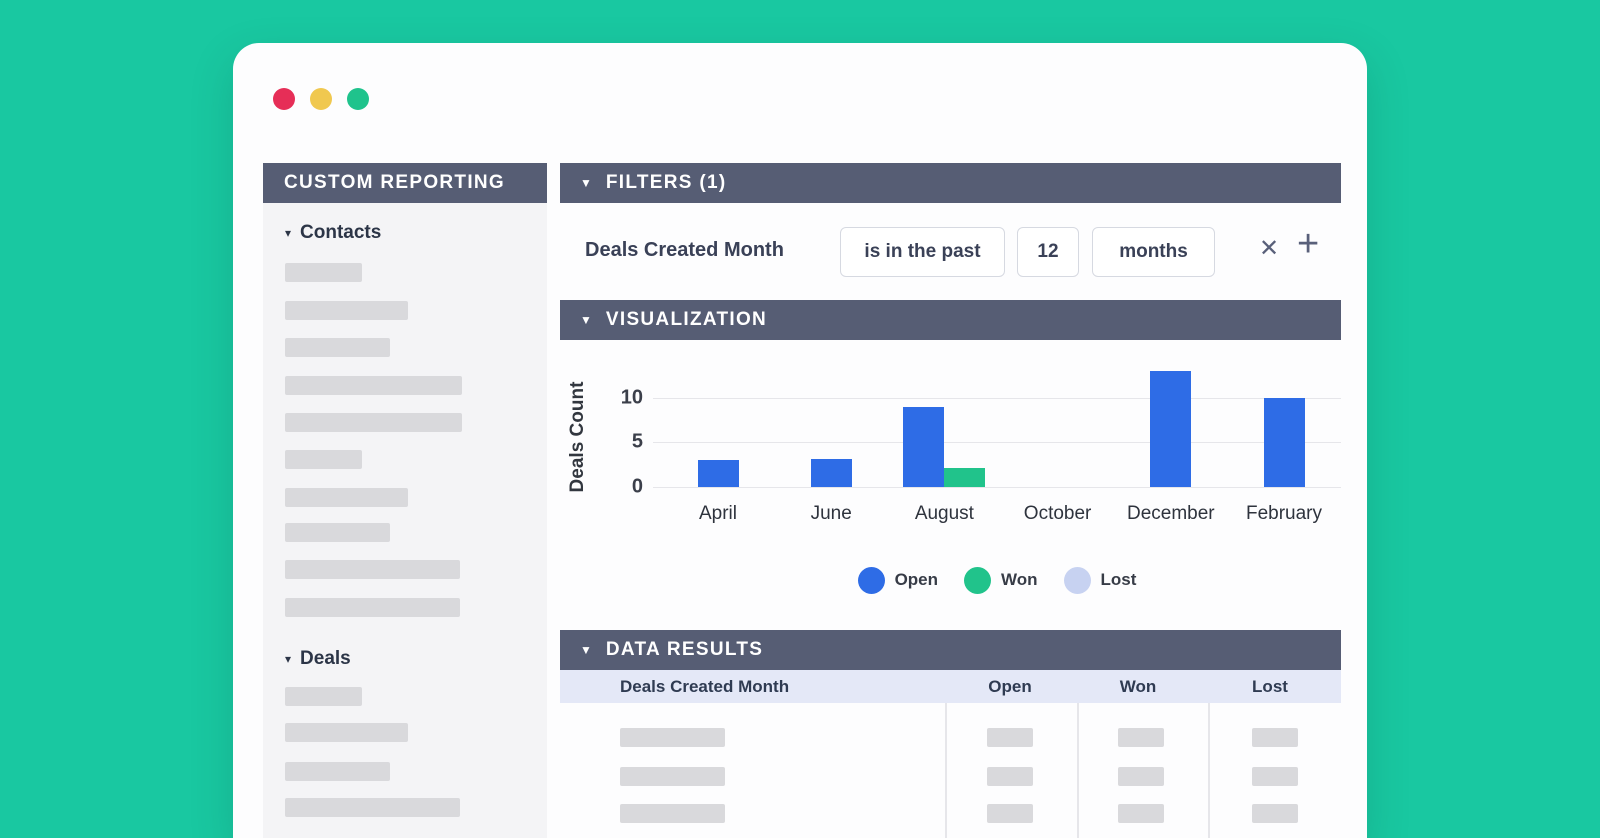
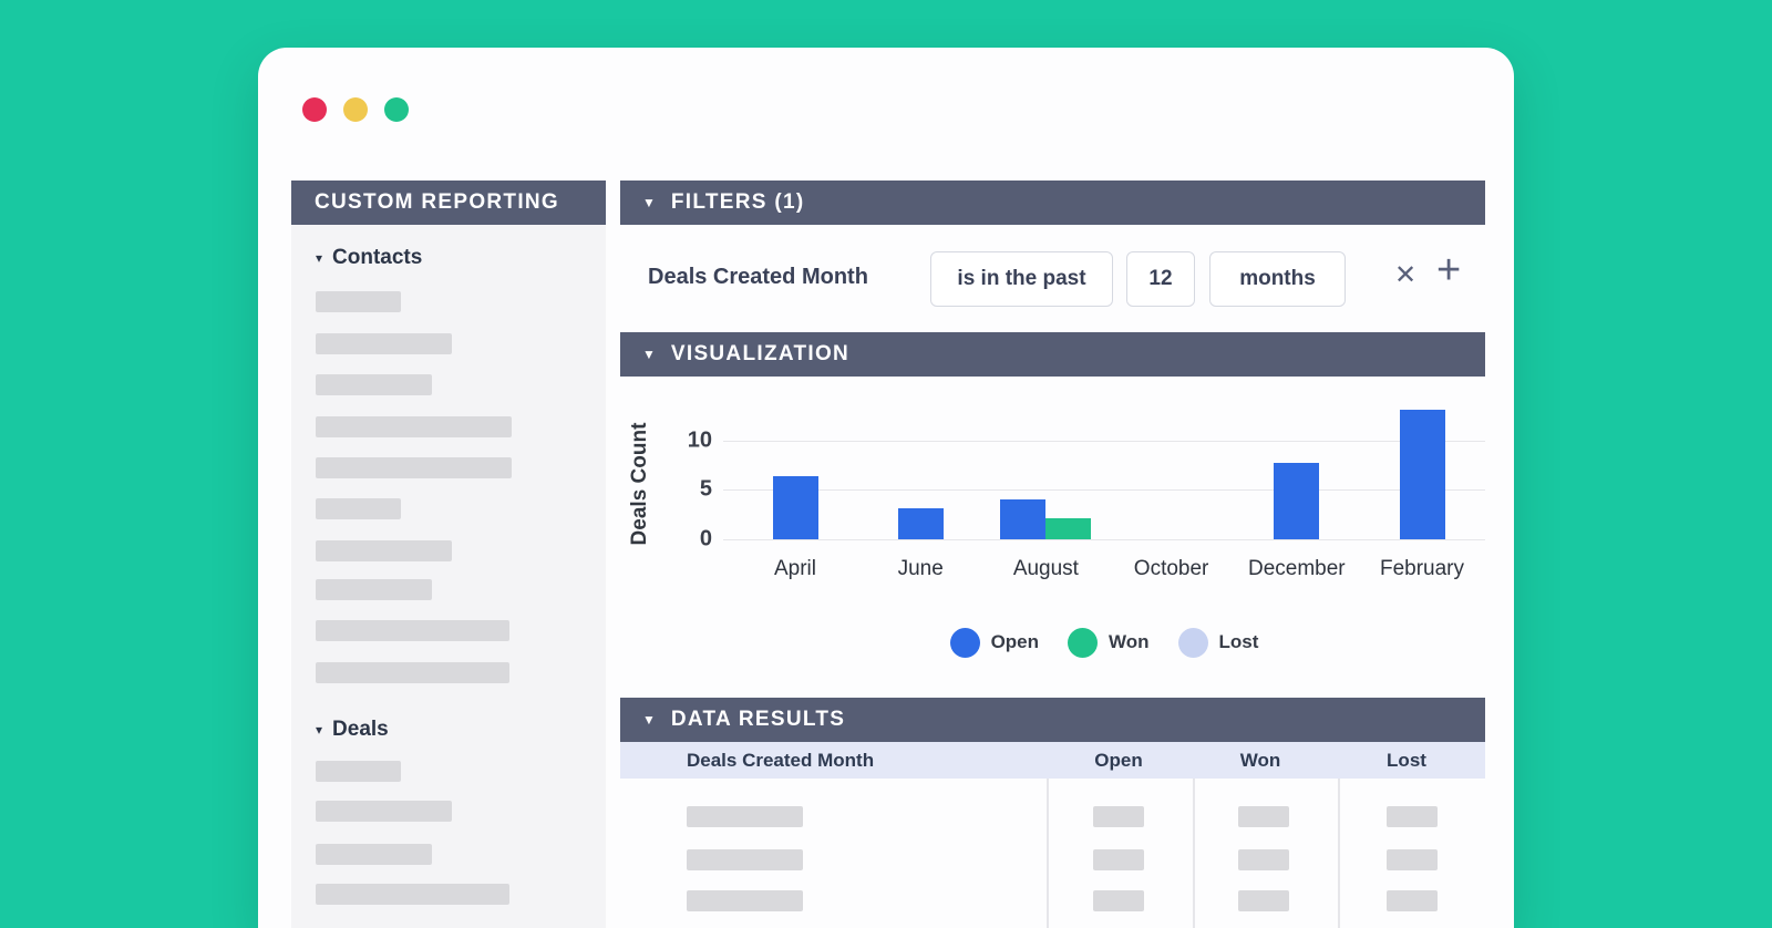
Open/April: 3 -> 6
Open/August: 9 -> 4
Open/December: 13 -> 8
Open/February: 10 -> 13
